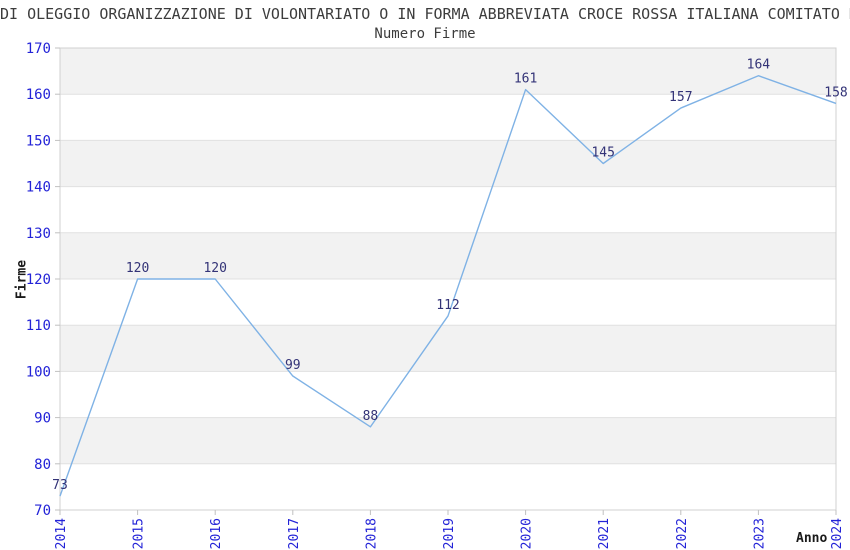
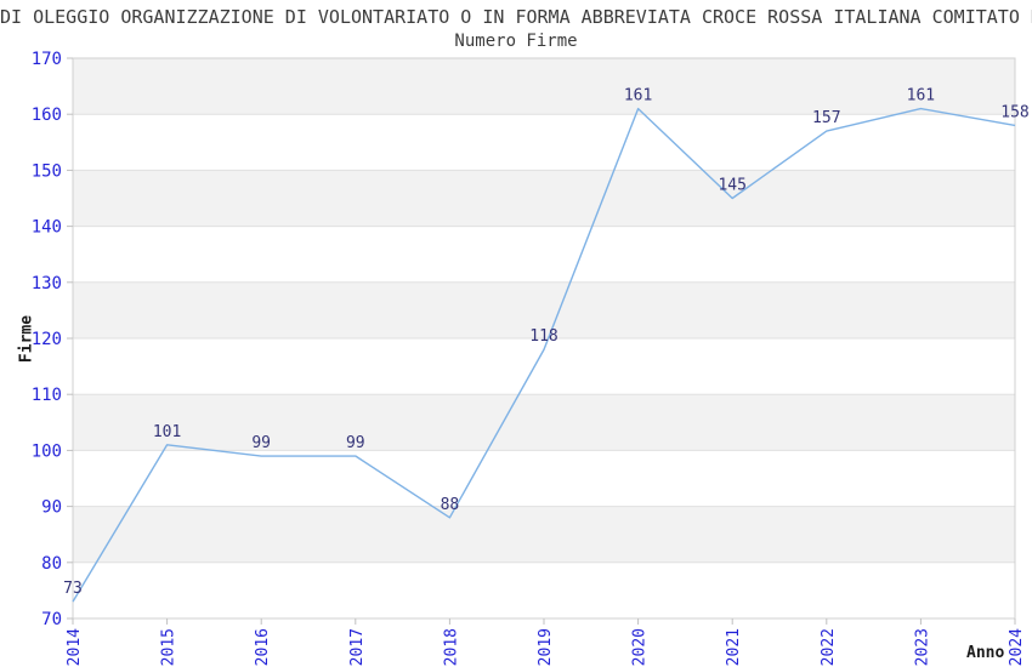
2015: 120 -> 101
2016: 120 -> 99
2019: 112 -> 118
2023: 164 -> 161
